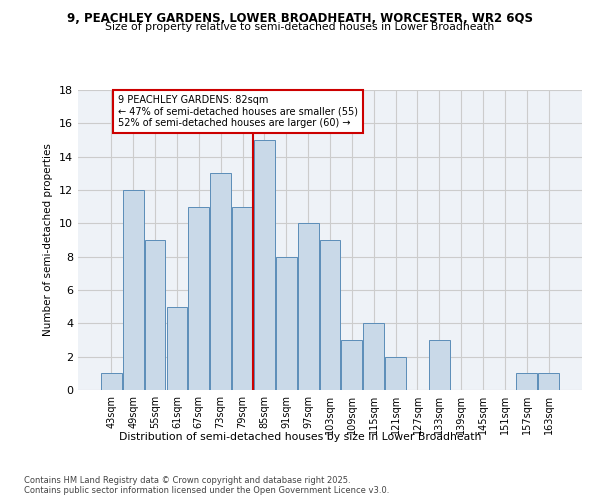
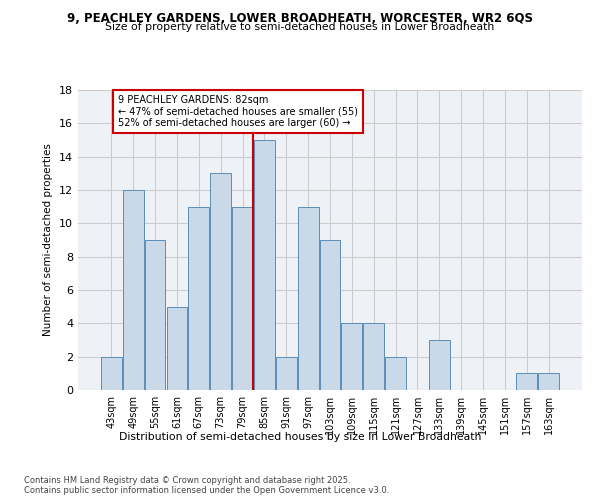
43sqm: 1 -> 2
91sqm: 8 -> 2
97sqm: 10 -> 11
109sqm: 3 -> 4
